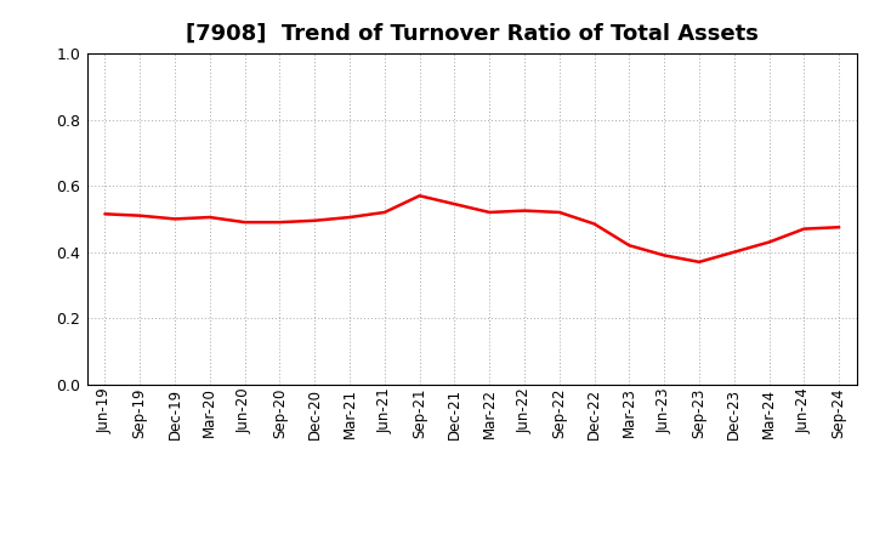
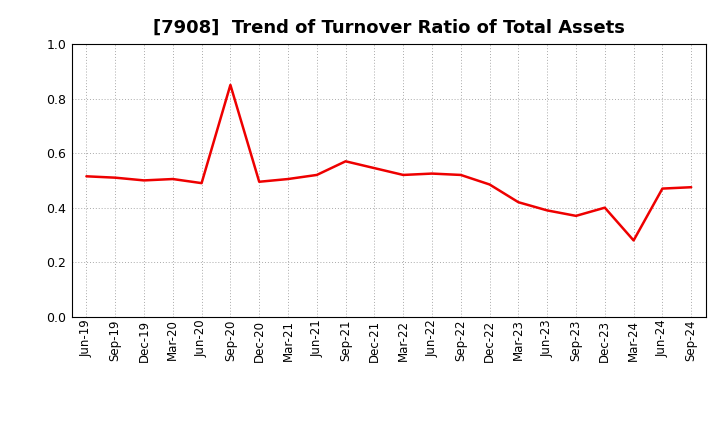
Sep-20: 0.490 -> 0.850
Mar-24: 0.430 -> 0.280
